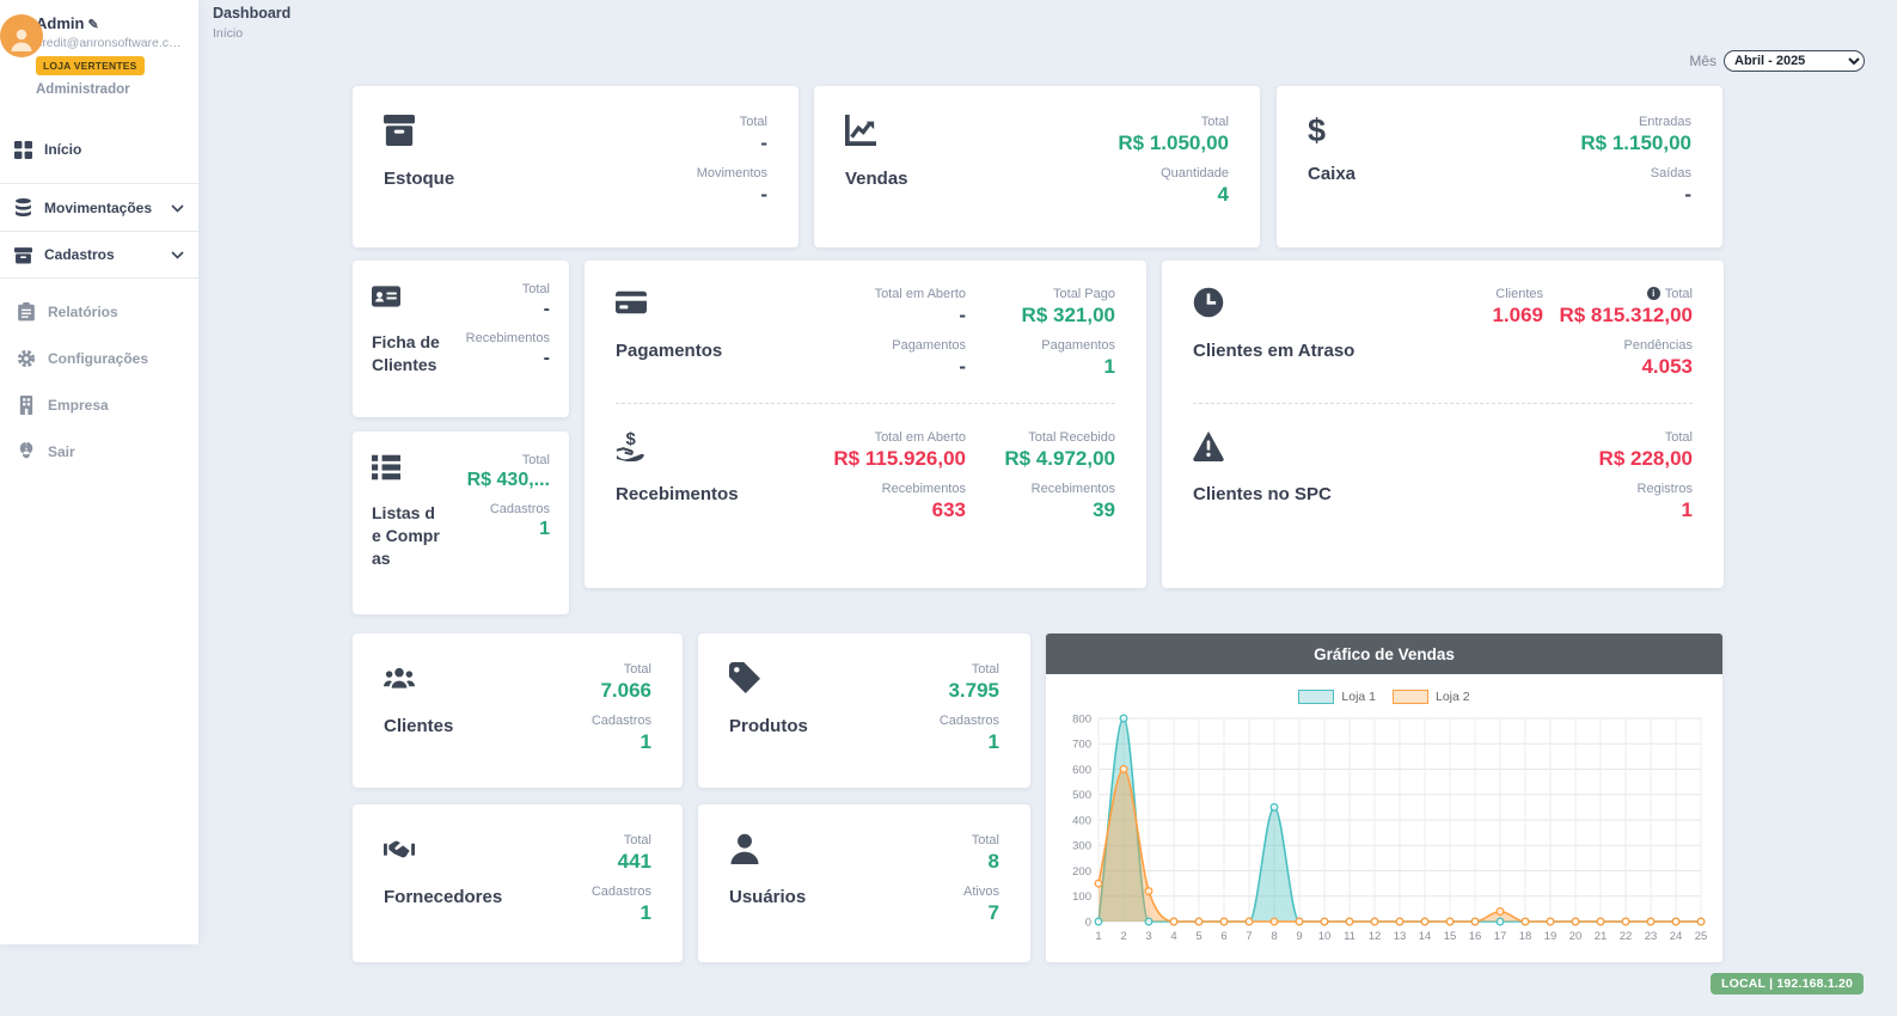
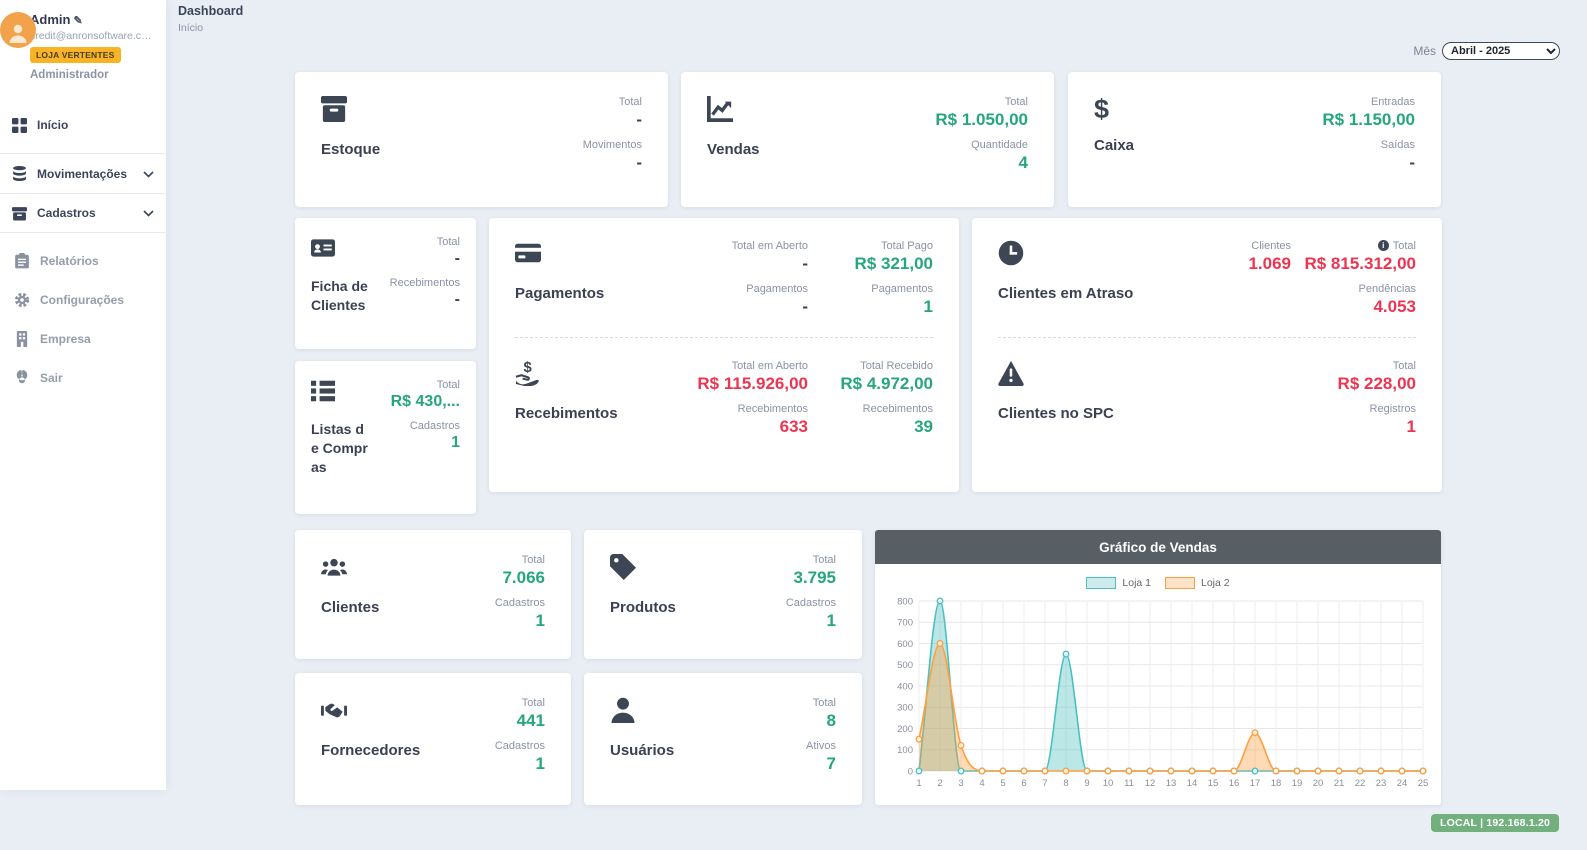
Loja 1/8: 450 -> 550
Loja 2/17: 40 -> 180
